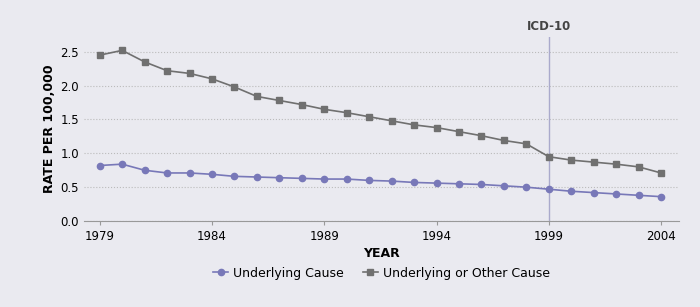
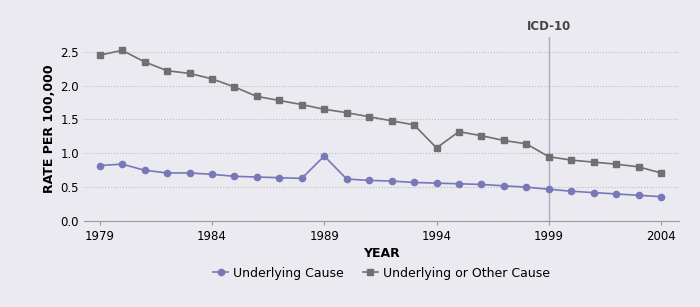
Underlying Cause/1989: 0.62 -> 0.96
Underlying or Other Cause/1994: 1.38 -> 1.08
